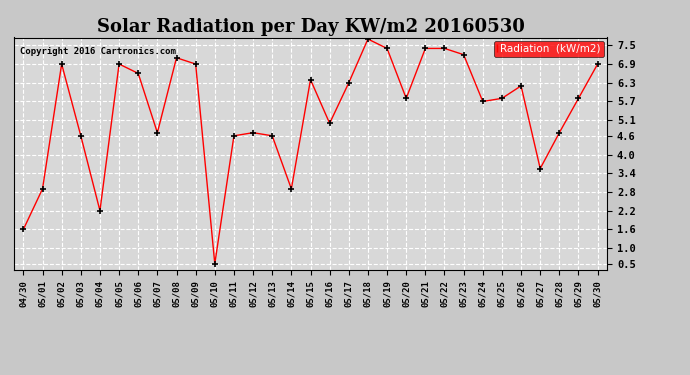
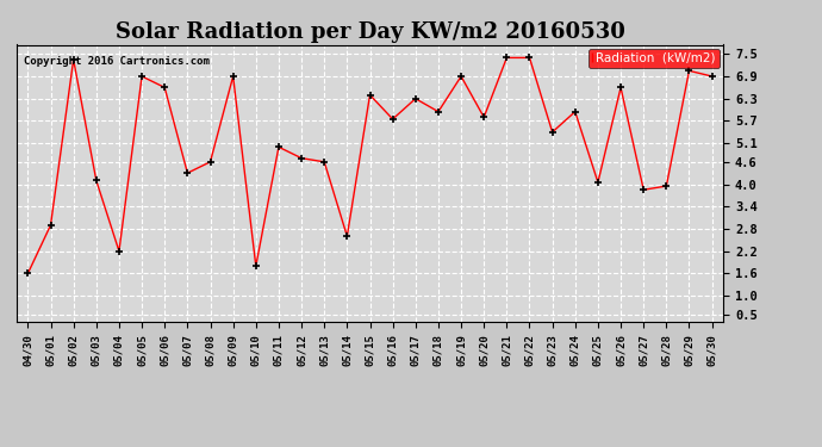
05/02: 6.90 -> 7.35
05/03: 4.60 -> 4.10
05/07: 4.70 -> 4.30
05/08: 7.10 -> 4.60
05/10: 0.50 -> 1.80
05/11: 4.60 -> 5.00
05/14: 2.90 -> 2.60
05/16: 5.00 -> 5.75
05/18: 7.70 -> 5.95
05/19: 7.40 -> 6.90
05/23: 7.20 -> 5.40
05/24: 5.70 -> 5.95
05/25: 5.80 -> 4.05
05/26: 6.20 -> 6.60
05/27: 3.55 -> 3.85
05/28: 4.70 -> 3.95
05/29: 5.80 -> 7.05
